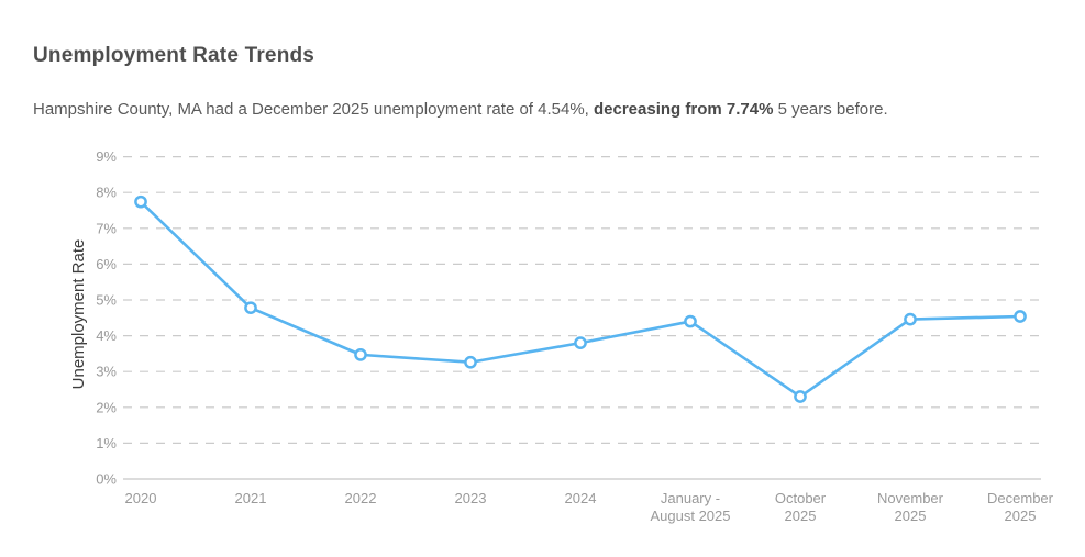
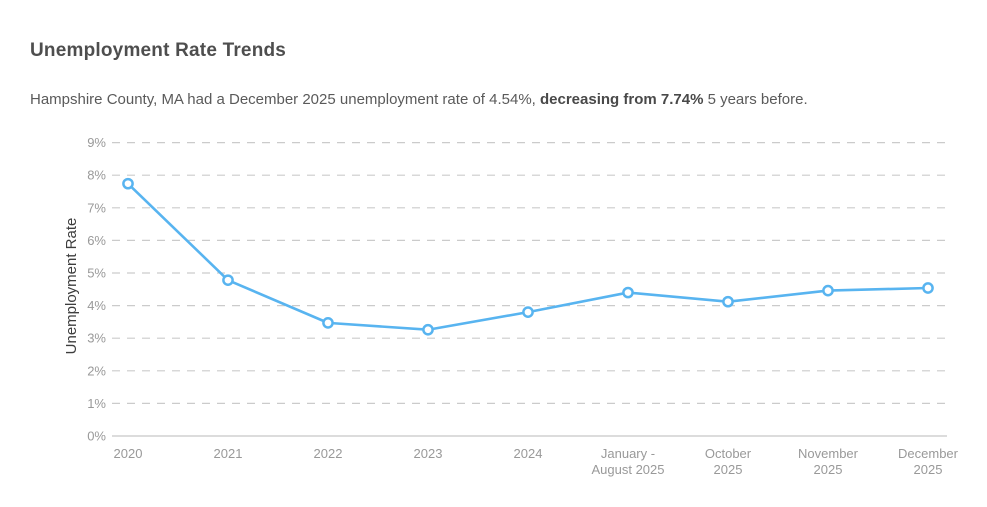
October 2025: 2.3% -> 4.1%
